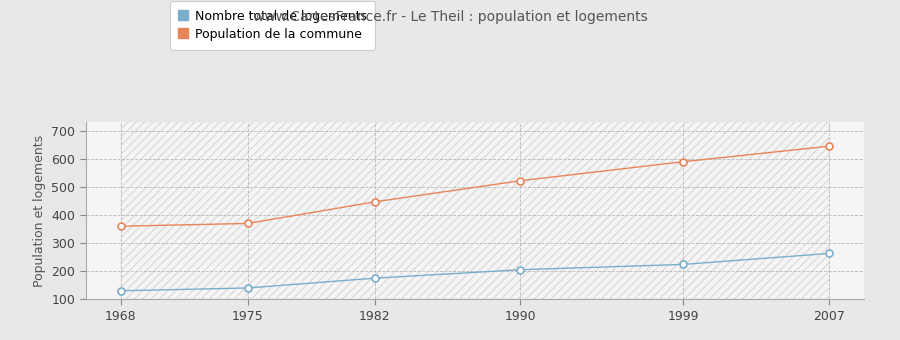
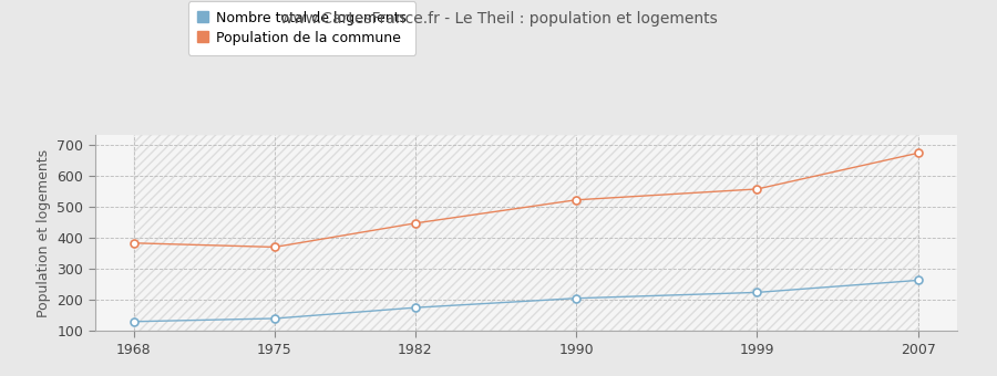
Population de la commune/1968: 360 -> 383
Population de la commune/1999: 590 -> 557
Population de la commune/2007: 645 -> 673
